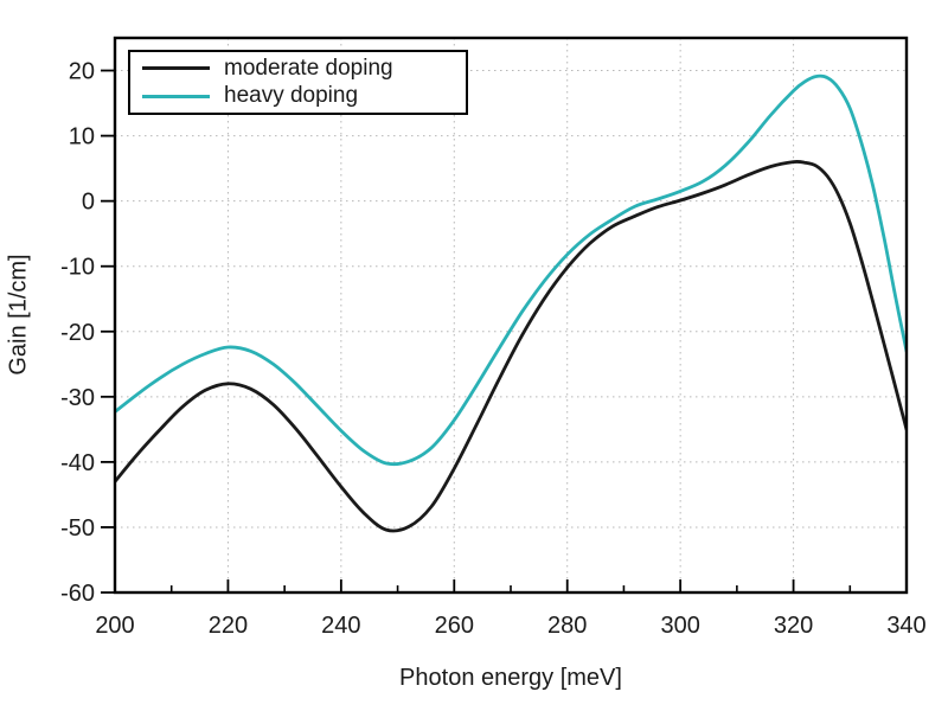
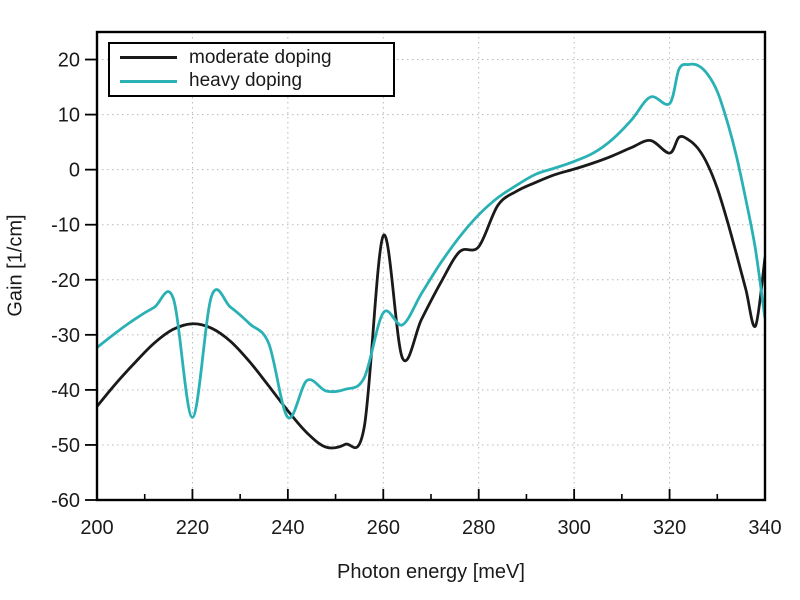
heavy doping/220: -22 -> -45
heavy doping/240: -35 -> -45
moderate doping/260: -41 -> -12
heavy doping/260: -34 -> -26
moderate doping/280: -10 -> -14
moderate doping/320: 6 -> 3
heavy doping/320: 17 -> 12
moderate doping/340: -35 -> -16
heavy doping/340: -23 -> -27
